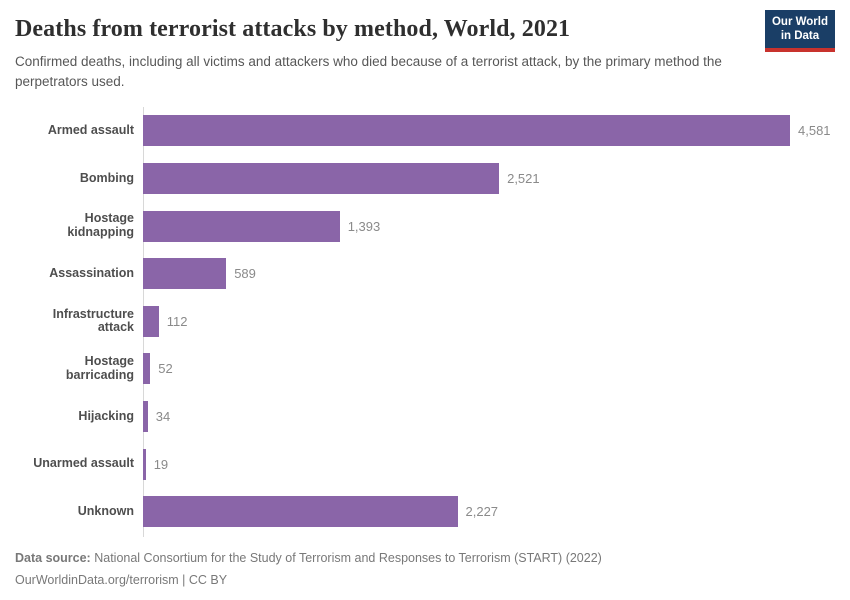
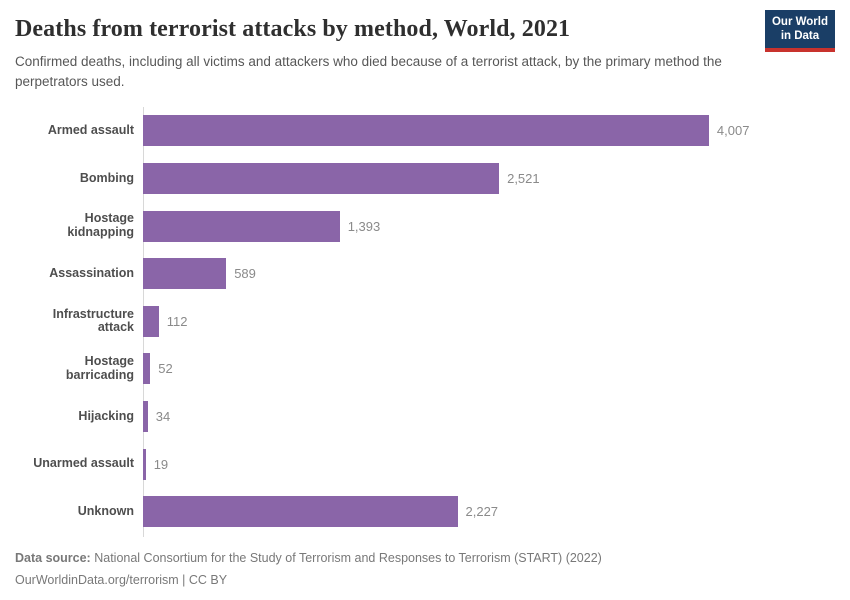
Armed assault: 4,581 -> 4,007
